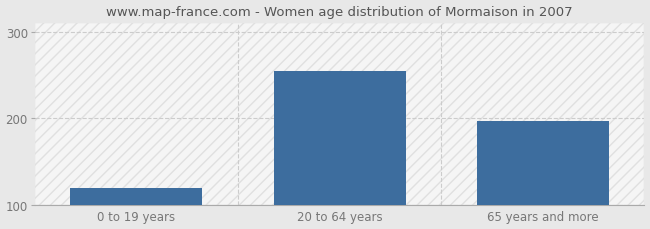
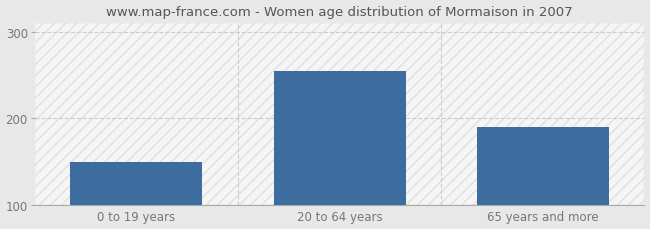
0 to 19 years: 120 -> 150
65 years and more: 197 -> 190
